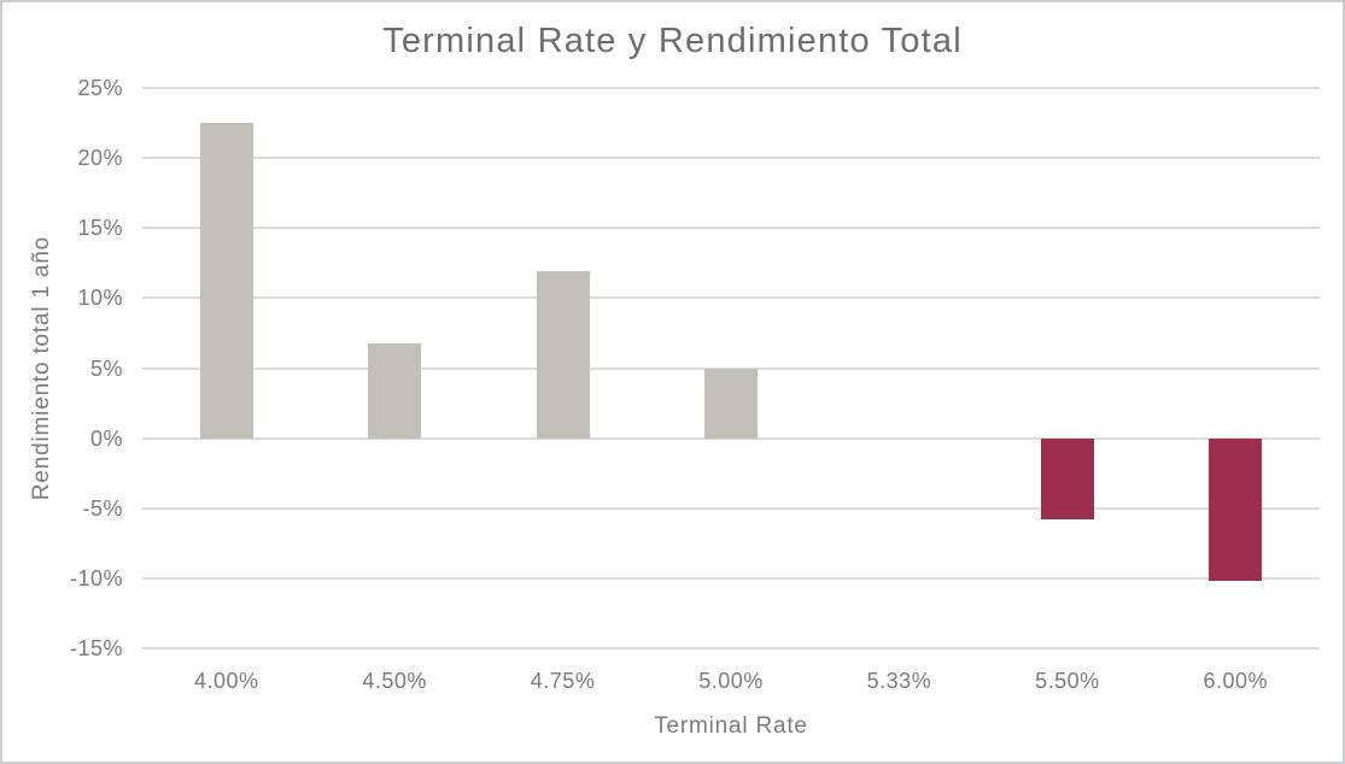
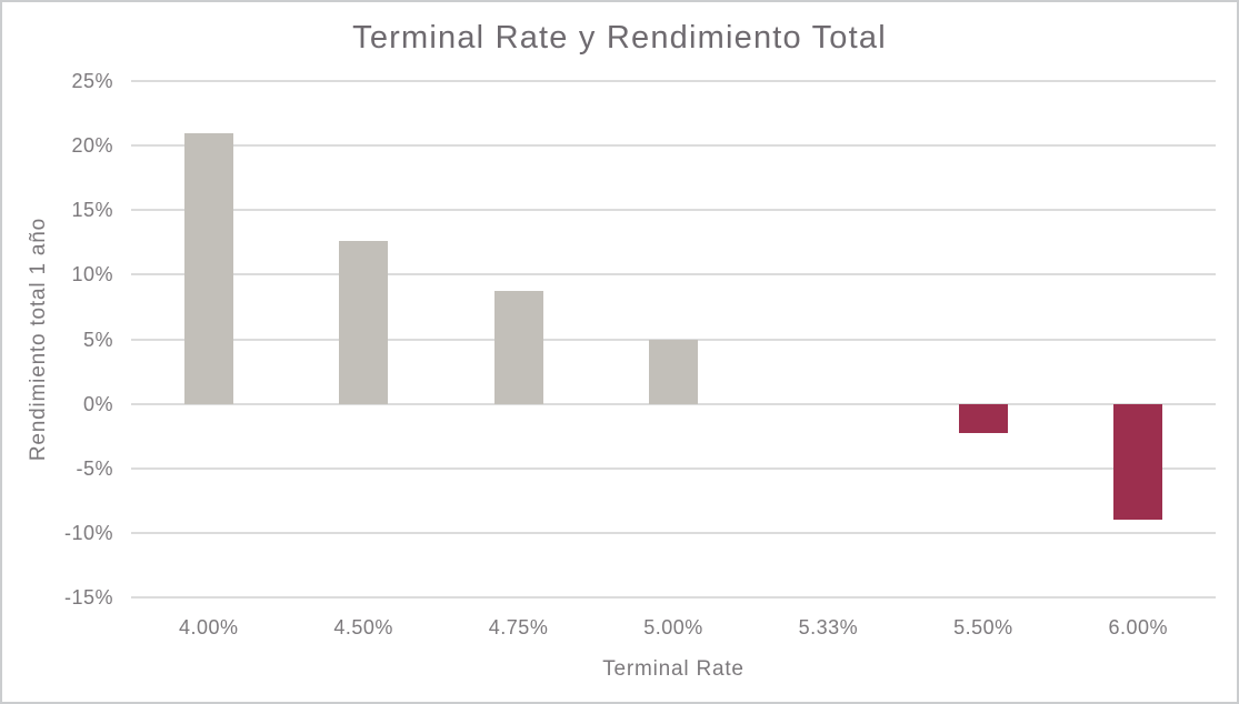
4.00%: 22.5% -> 21.0%
4.50%: 6.8% -> 12.6%
4.75%: 11.9% -> 8.7%
5.50%: -5.8% -> -2.3%
6.00%: -10.2% -> -9.0%
